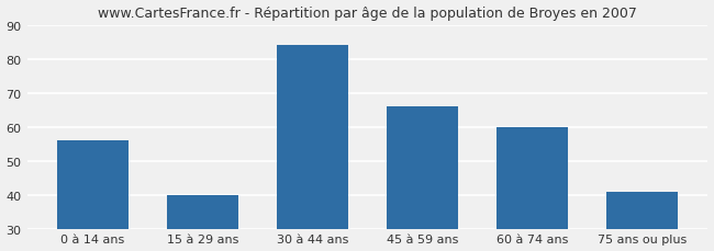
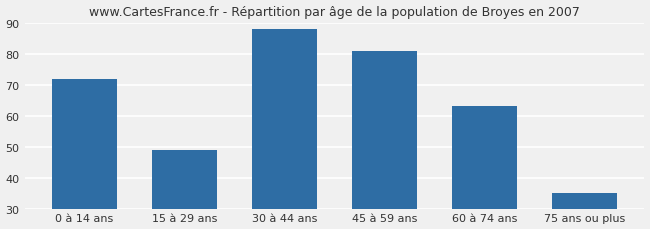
0 à 14 ans: 56 -> 72
15 à 29 ans: 40 -> 49
30 à 44 ans: 84 -> 88
45 à 59 ans: 66 -> 81
60 à 74 ans: 60 -> 63
75 ans ou plus: 41 -> 35
